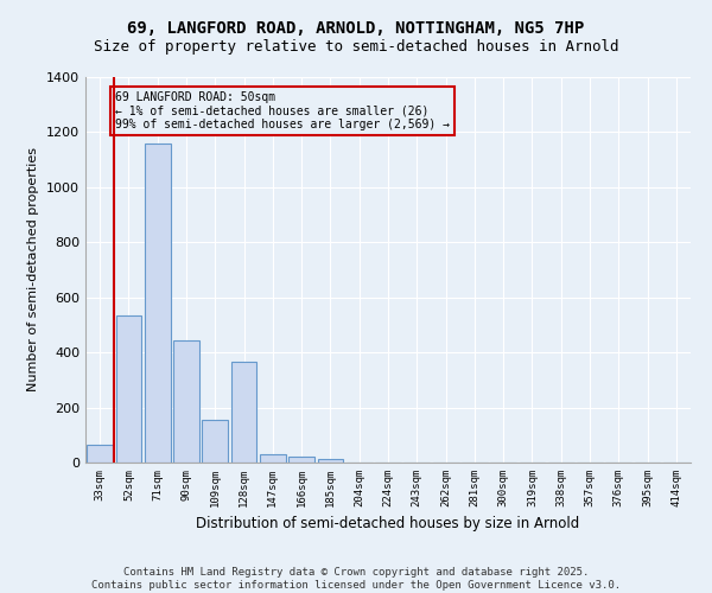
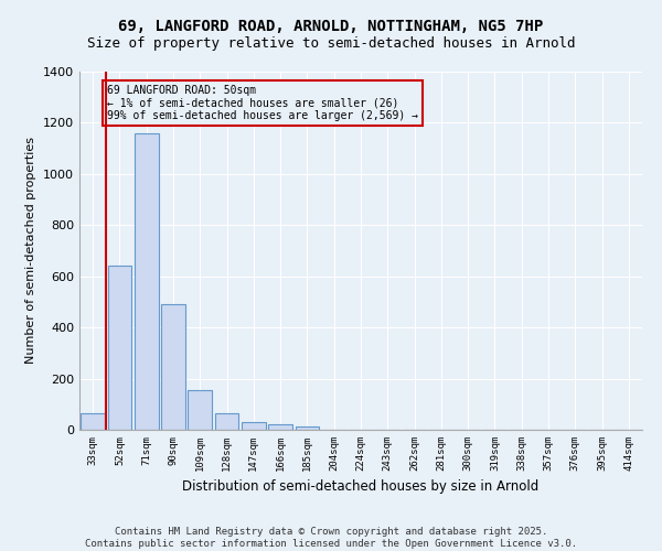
52sqm: 535 -> 640
90sqm: 445 -> 490
128sqm: 365 -> 65
